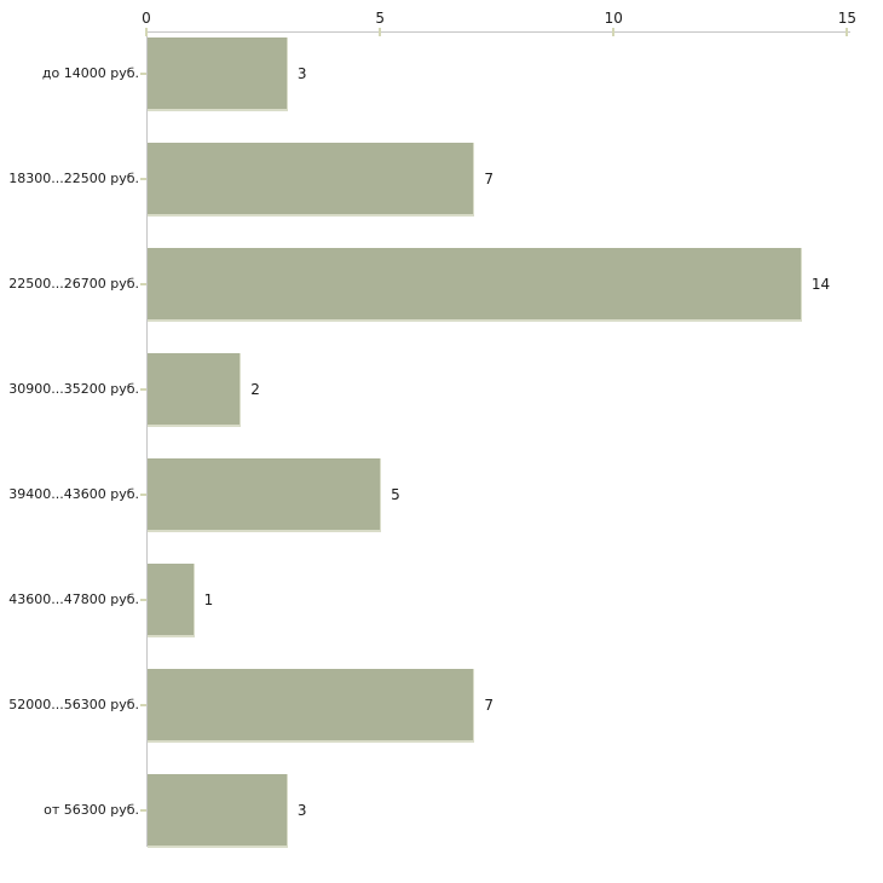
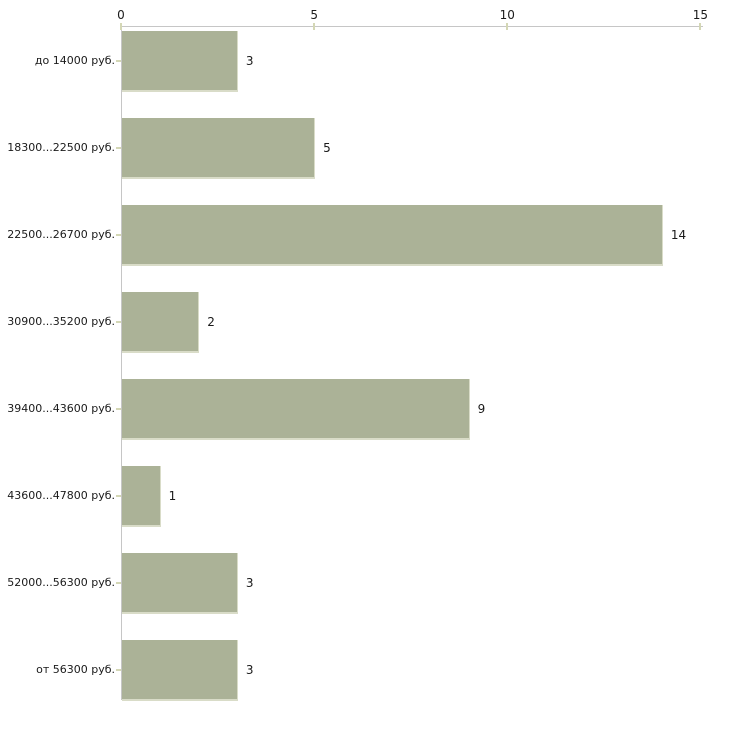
18300...22500 руб.: 7 -> 5
39400...43600 руб.: 5 -> 9
52000...56300 руб.: 7 -> 3
